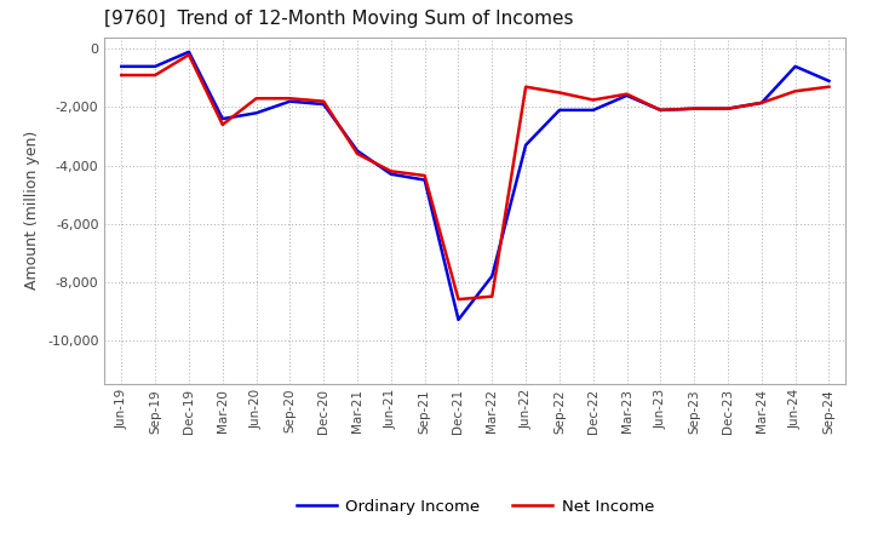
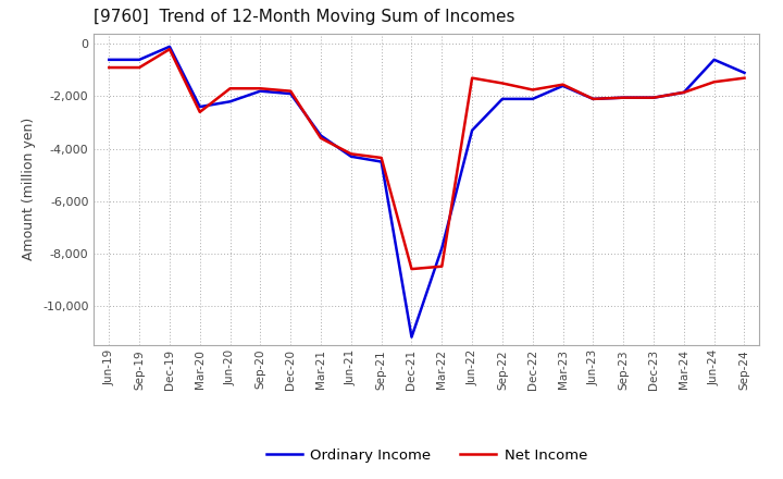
Ordinary Income/Dec-21: -9,300 -> -11,200
